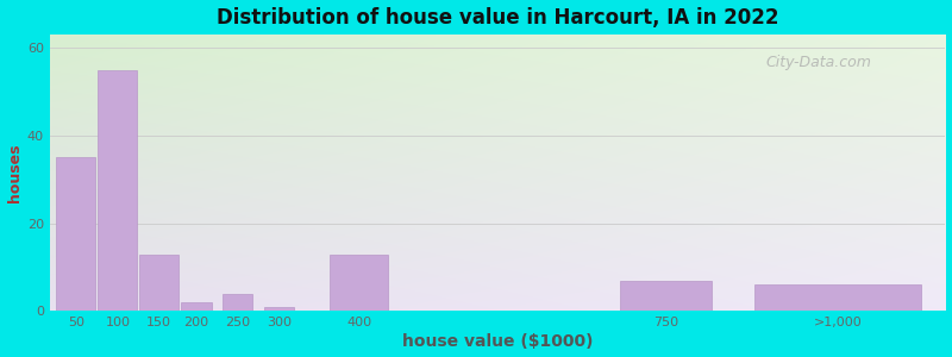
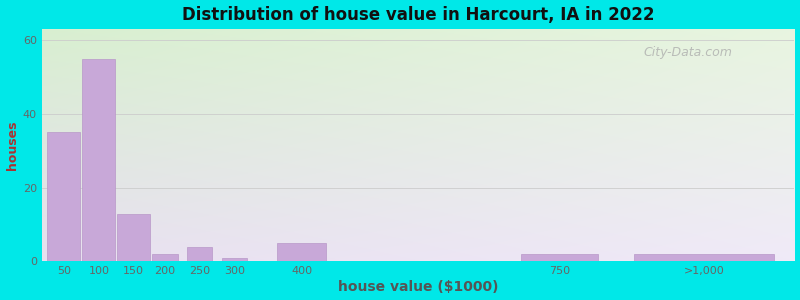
400: 13 -> 5
750: 7 -> 2
>1,000: 6 -> 2
